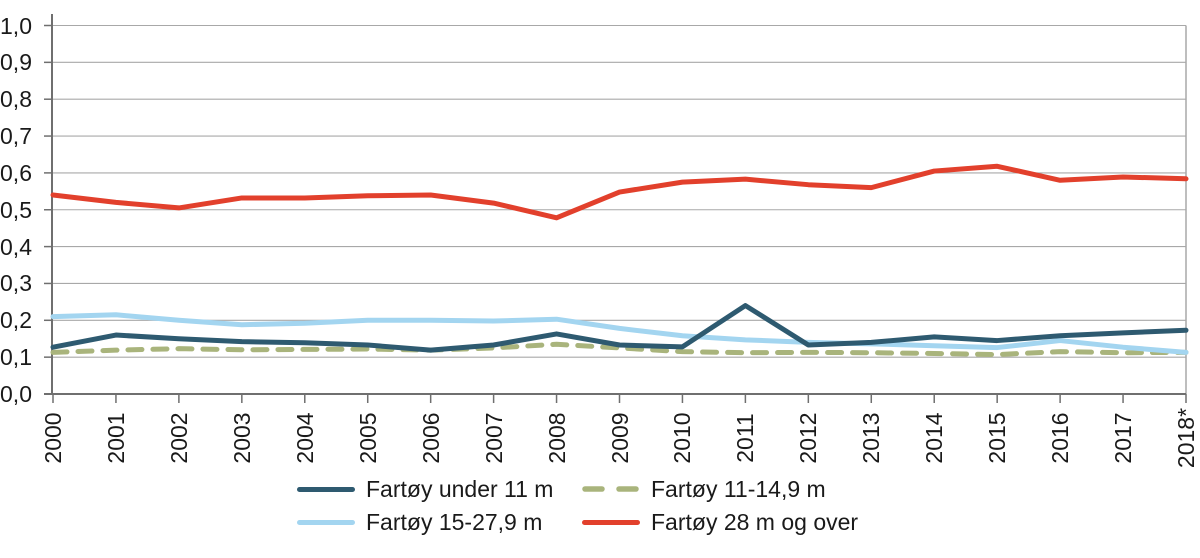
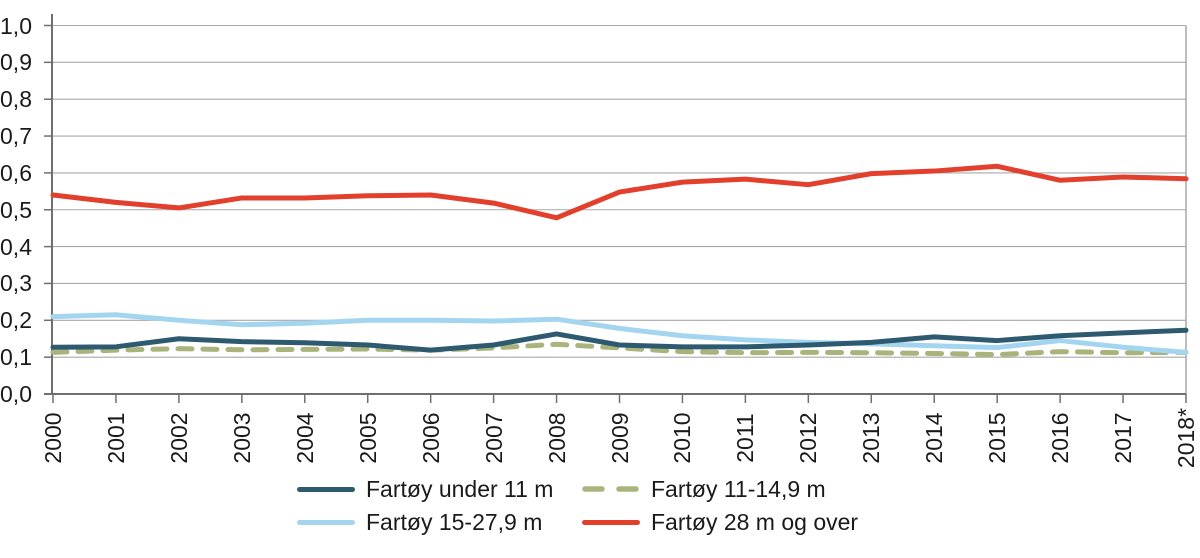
Fartøy under 11 m/2001: 0,16 -> 0,13
Fartøy under 11 m/2011: 0,24 -> 0,13
Fartøy 28 m og over/2013: 0,56 -> 0,60
